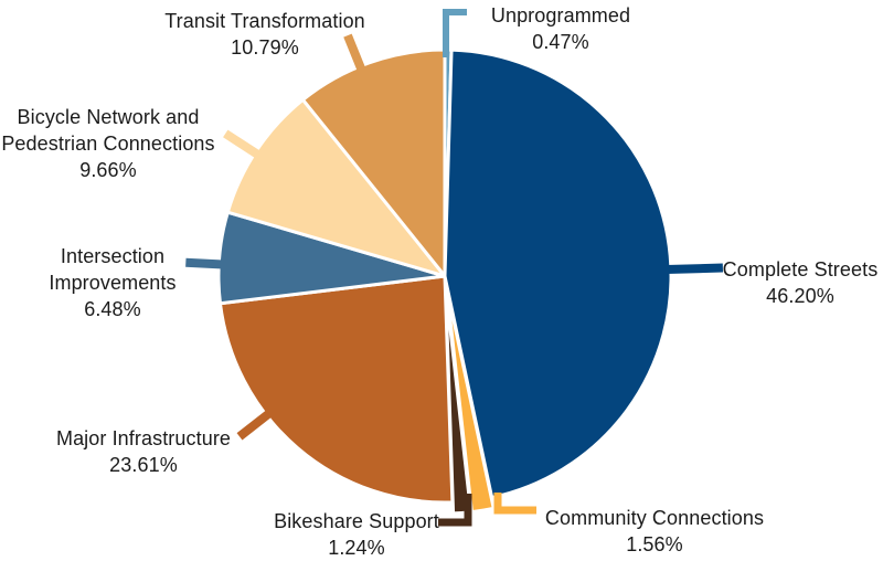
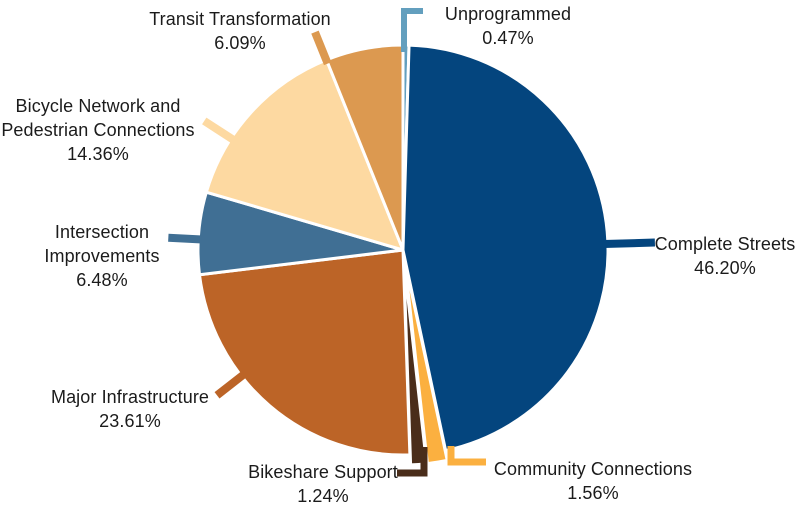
Bicycle Network and Pedestrian Connections: 9.66% -> 14.36%
Transit Transformation: 10.79% -> 6.09%
